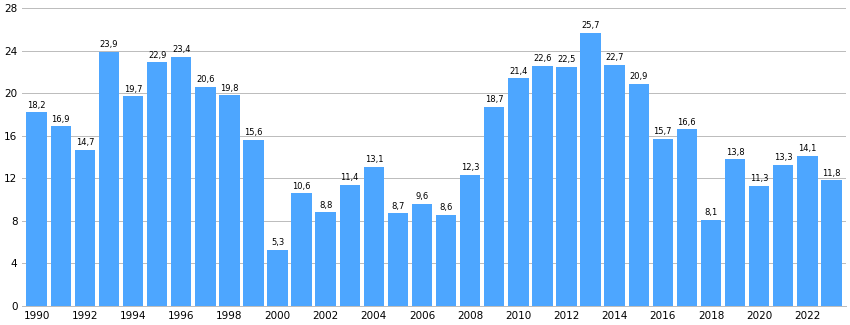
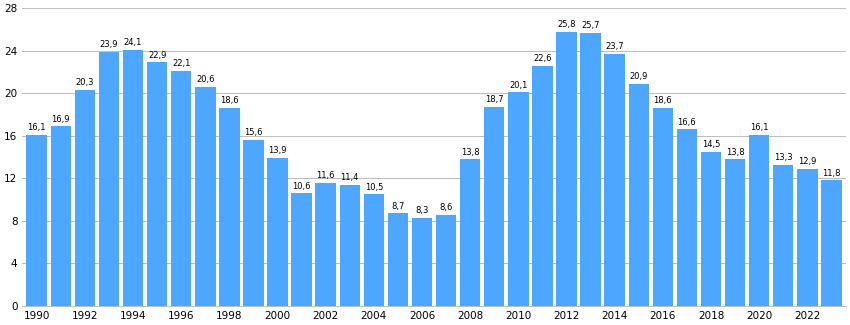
1990: 18,2 -> 16,1
1992: 14,7 -> 20,3
1994: 19,7 -> 24,1
1996: 23,4 -> 22,1
1998: 19,8 -> 18,6
2000: 5,3 -> 13,9
2002: 8,8 -> 11,6
2004: 13,1 -> 10,5
2006: 9,6 -> 8,3
2008: 12,3 -> 13,8
2010: 21,4 -> 20,1
2012: 22,5 -> 25,8
2014: 22,7 -> 23,7
2016: 15,7 -> 18,6
2018: 8,1 -> 14,5
2020: 11,3 -> 16,1
2022: 14,1 -> 12,9
